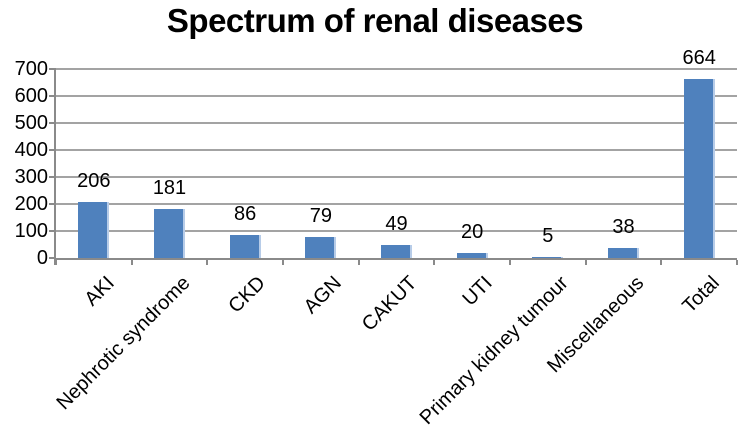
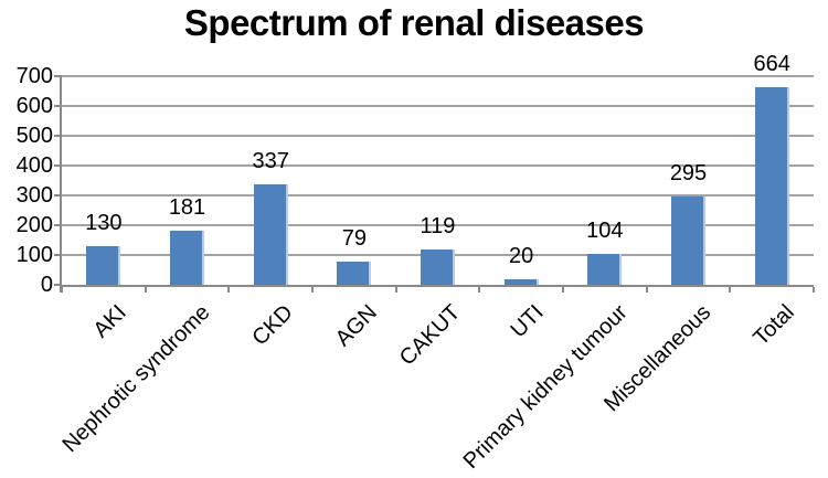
AKI: 206 -> 130
CKD: 86 -> 337
CAKUT: 49 -> 119
Primary kidney tumour: 5 -> 104
Miscellaneous: 38 -> 295
